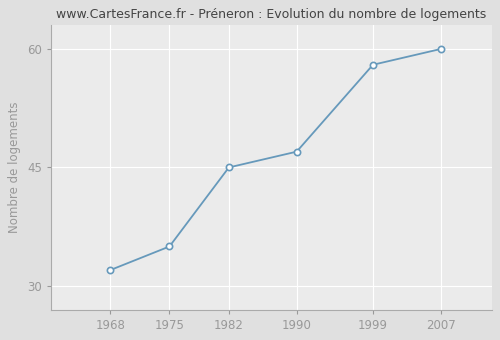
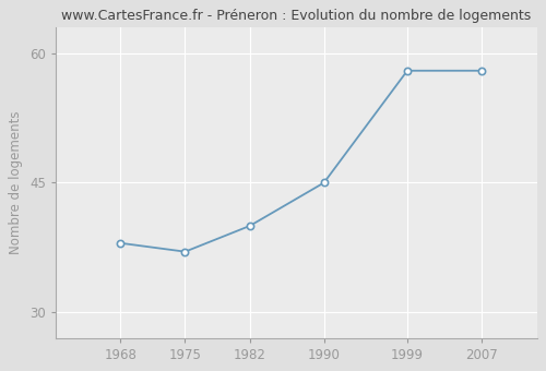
1968: 32 -> 38
1975: 35 -> 37
1982: 45 -> 40
1990: 47 -> 45
2007: 60 -> 58
